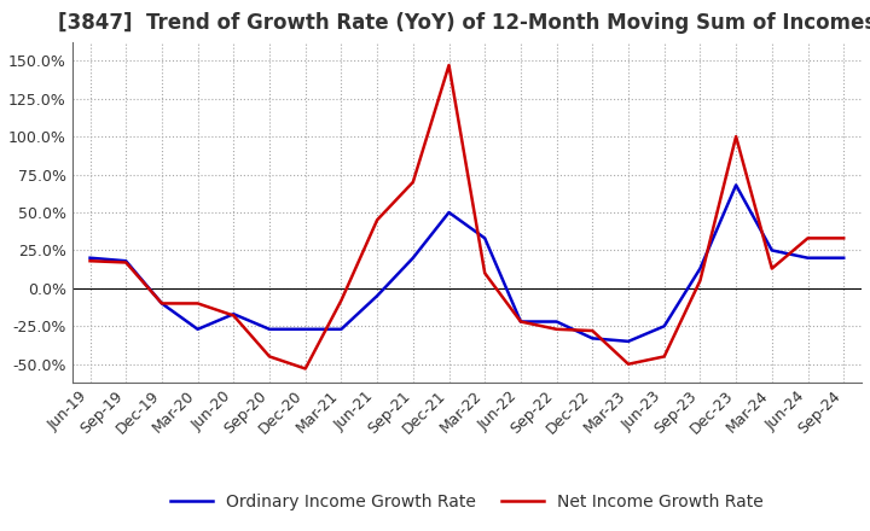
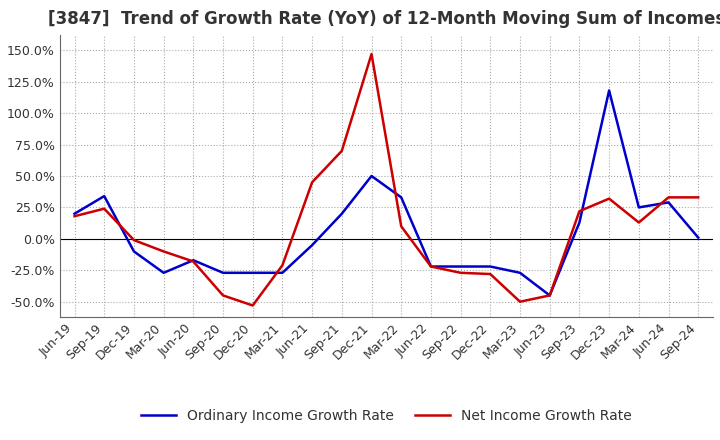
Ordinary Income Growth Rate/Sep-19: 18% -> 34%
Net Income Growth Rate/Sep-19: 17% -> 24%
Net Income Growth Rate/Dec-19: -10% -> -1%
Net Income Growth Rate/Mar-21: -8% -> -21%
Ordinary Income Growth Rate/Dec-22: -33% -> -22%
Ordinary Income Growth Rate/Mar-23: -35% -> -27%
Ordinary Income Growth Rate/Jun-23: -25% -> -45%
Net Income Growth Rate/Sep-23: 5% -> 22%
Ordinary Income Growth Rate/Dec-23: 68% -> 118%
Net Income Growth Rate/Dec-23: 100% -> 32%
Ordinary Income Growth Rate/Jun-24: 20% -> 29%
Ordinary Income Growth Rate/Sep-24: 20% -> 1%
